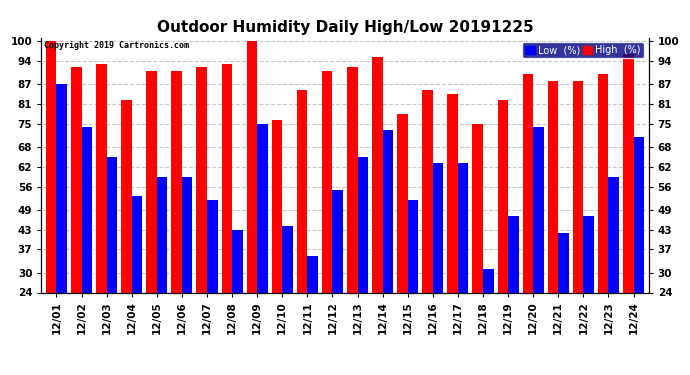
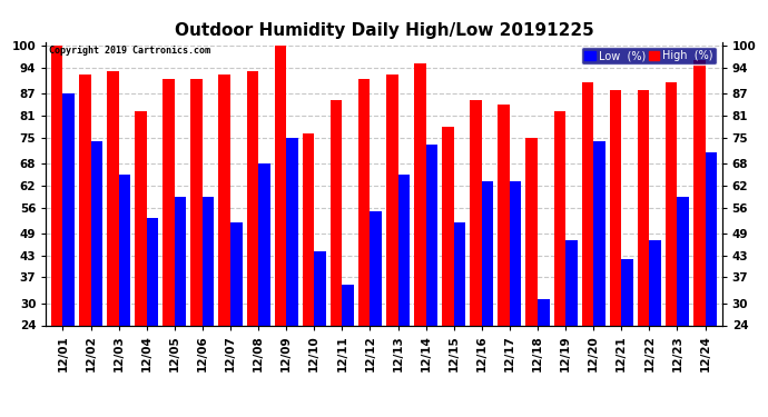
Low (%)/12/08: 43 -> 68
